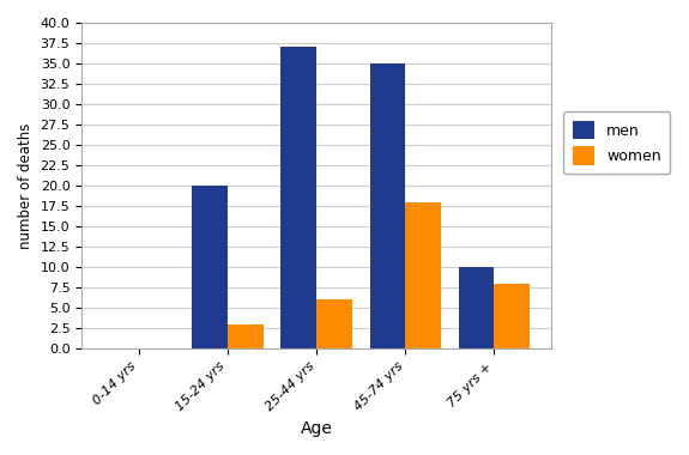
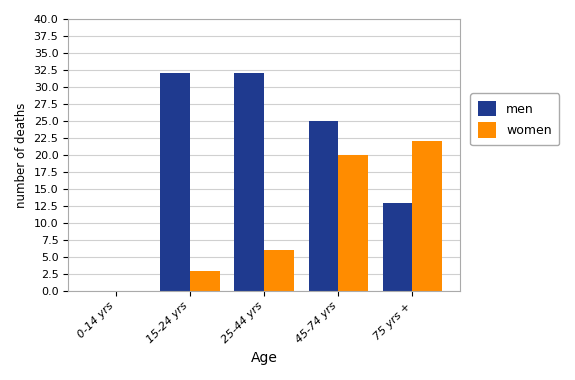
men/15-24 yrs: 20 -> 32
men/25-44 yrs: 37 -> 32
men/45-74 yrs: 35 -> 25
women/45-74 yrs: 18 -> 20
men/75 yrs +: 10 -> 13
women/75 yrs +: 8 -> 22
